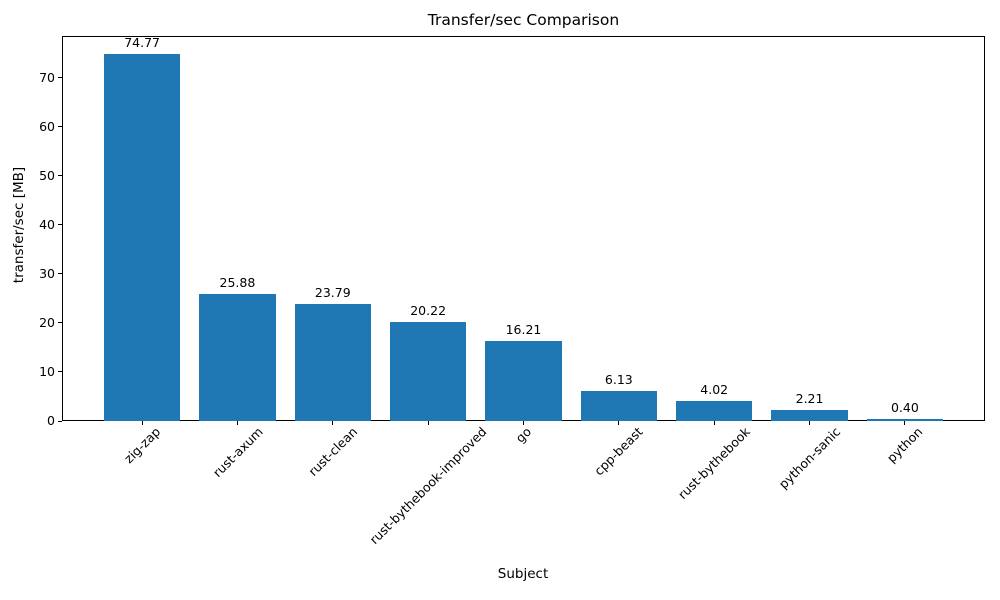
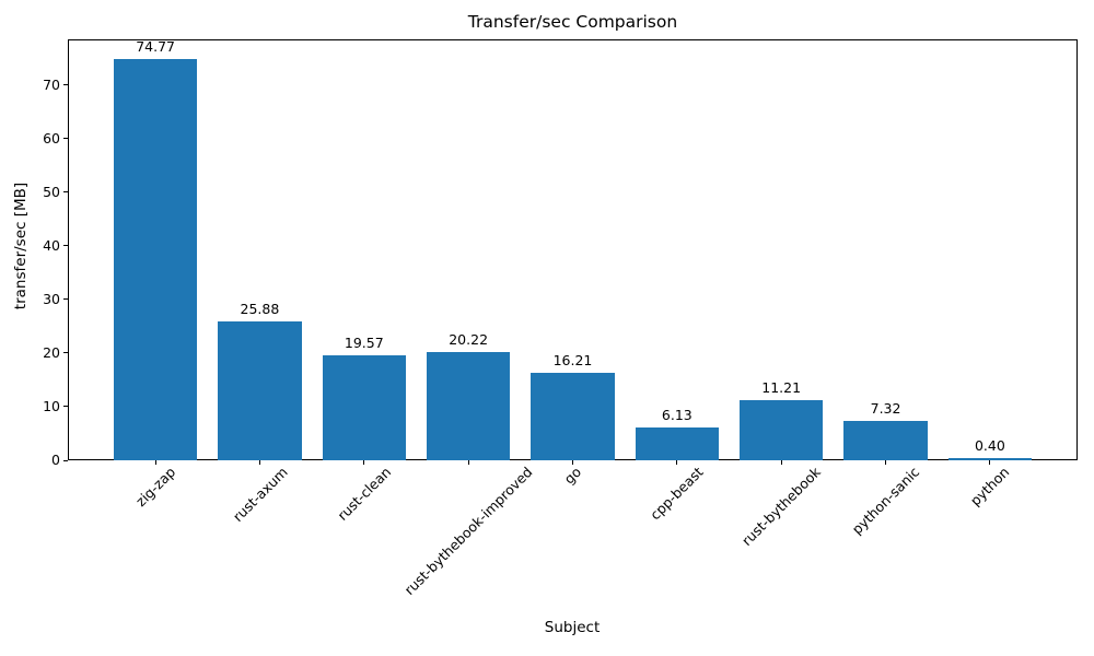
rust-clean: 23.79 -> 19.57
rust-bythebook: 4.02 -> 11.21
python-sanic: 2.21 -> 7.32
